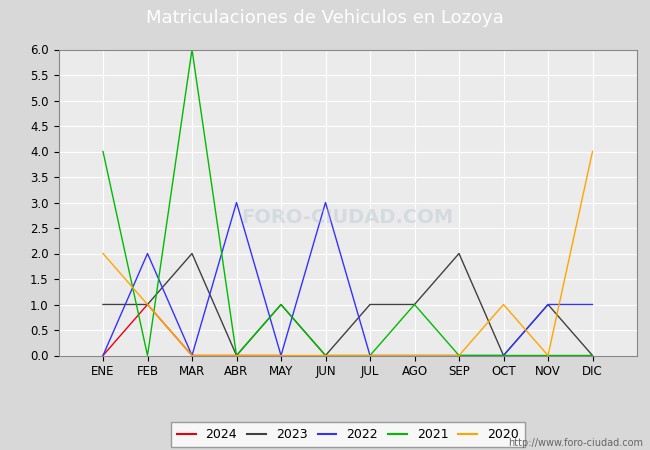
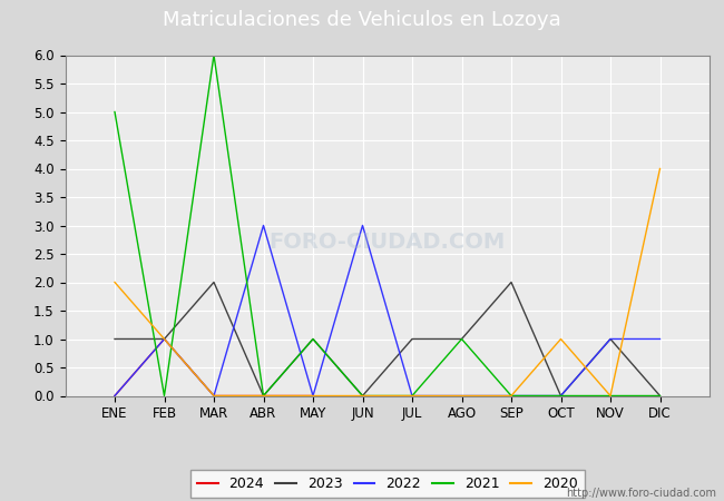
2021/ENE: 4 -> 5
2022/FEB: 2 -> 1
